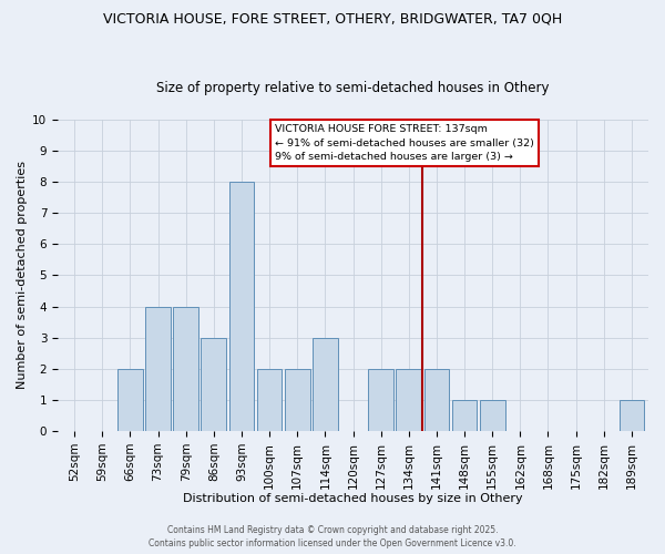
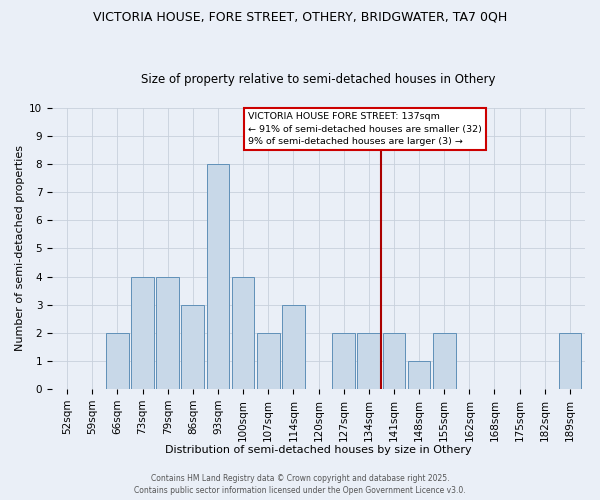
100sqm: 2 -> 4
155sqm: 1 -> 2
189sqm: 1 -> 2
